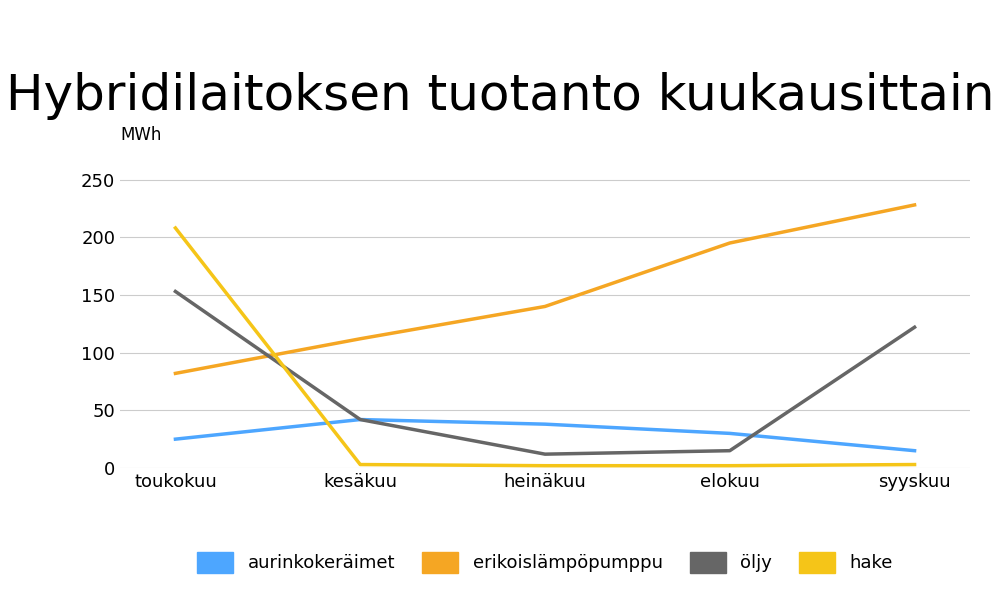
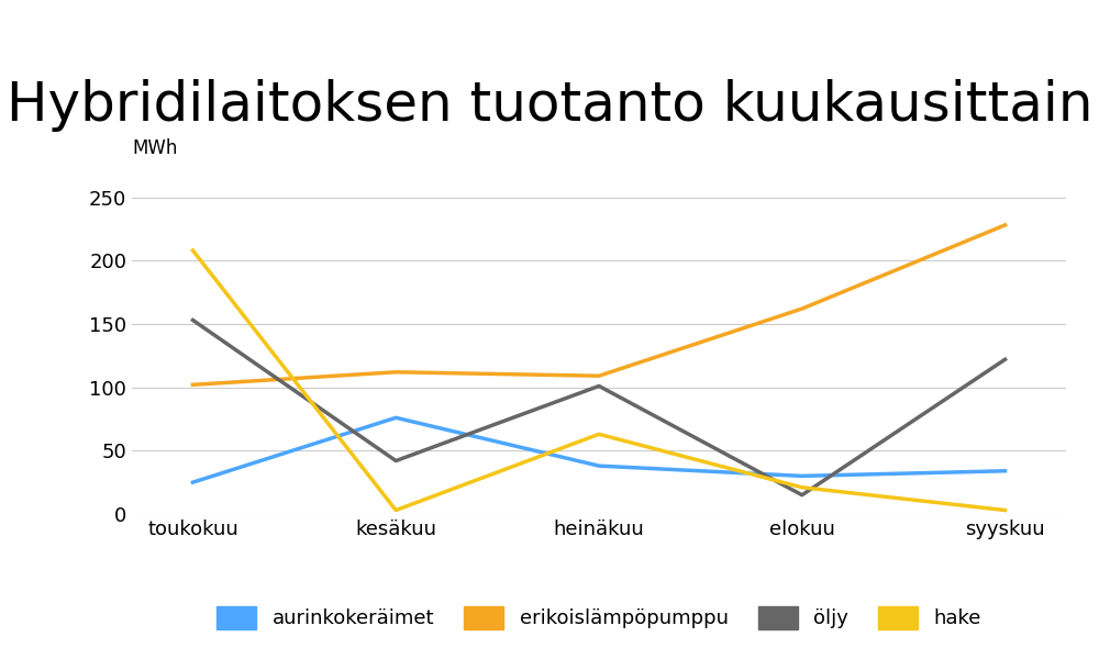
erikoislämpöpumppu/toukokuu: 82 -> 102
aurinkokeräimet/kesäkuu: 42 -> 76
erikoislämpöpumppu/heinäkuu: 140 -> 109
öljy/heinäkuu: 12 -> 101
hake/heinäkuu: 2 -> 63
erikoislämpöpumppu/elokuu: 195 -> 162
hake/elokuu: 2 -> 21
aurinkokeräimet/syyskuu: 15 -> 34
